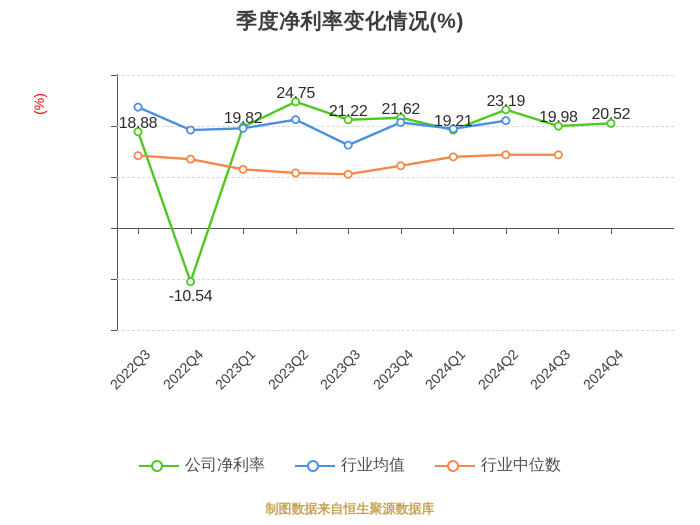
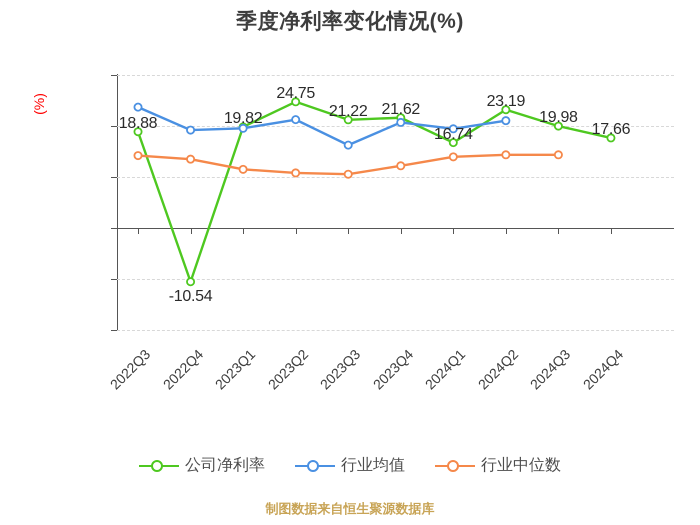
公司净利率/2024Q1: 19.21 -> 16.74
公司净利率/2024Q4: 20.52 -> 17.66
